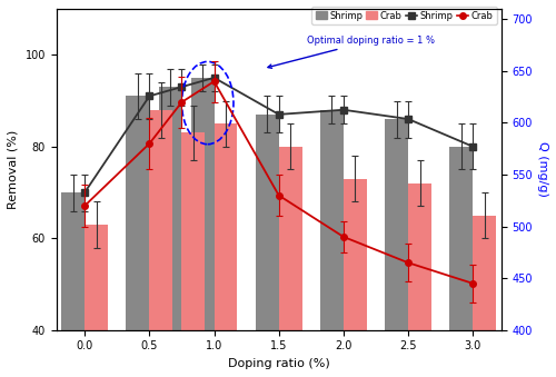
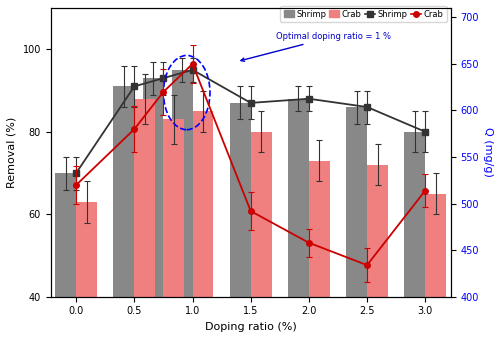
Crab/1.0: 640 -> 650
Crab/1.5: 530 -> 492
Crab/2.0: 490 -> 458
Crab/2.5: 465 -> 434
Crab/3.0: 445 -> 514
